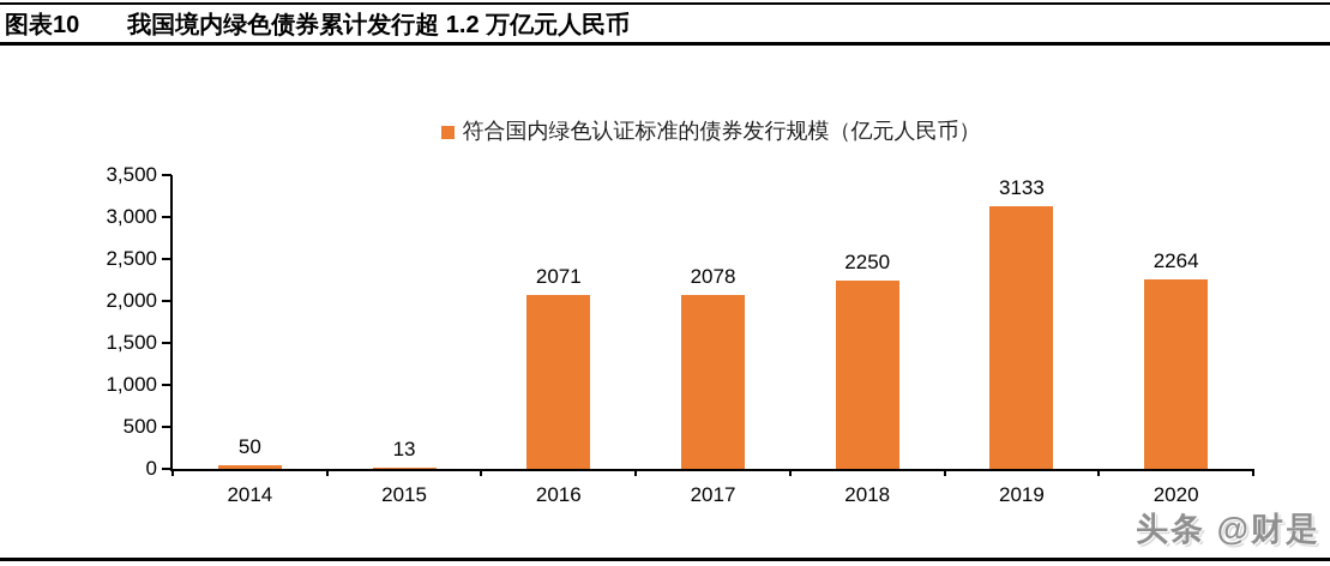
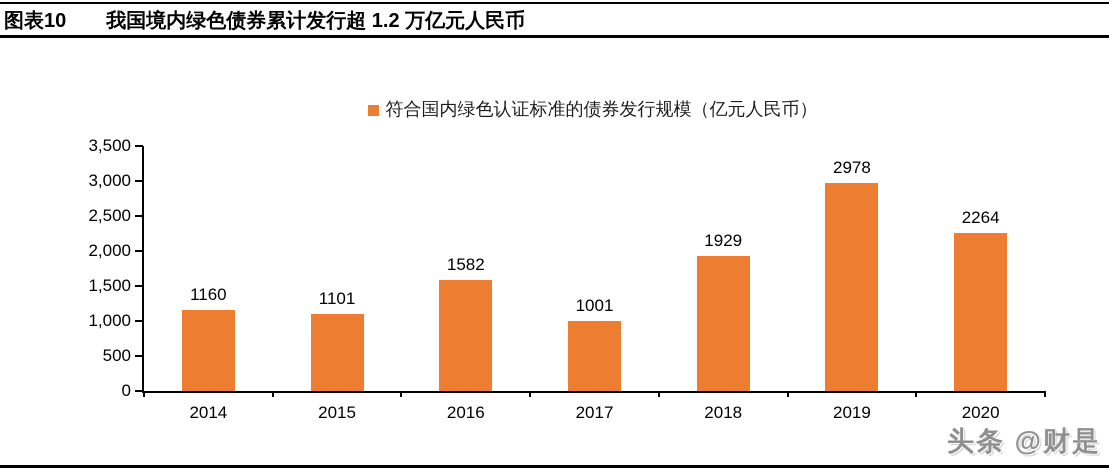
2014: 50 -> 1160
2015: 13 -> 1101
2016: 2071 -> 1582
2017: 2078 -> 1001
2018: 2250 -> 1929
2019: 3133 -> 2978
